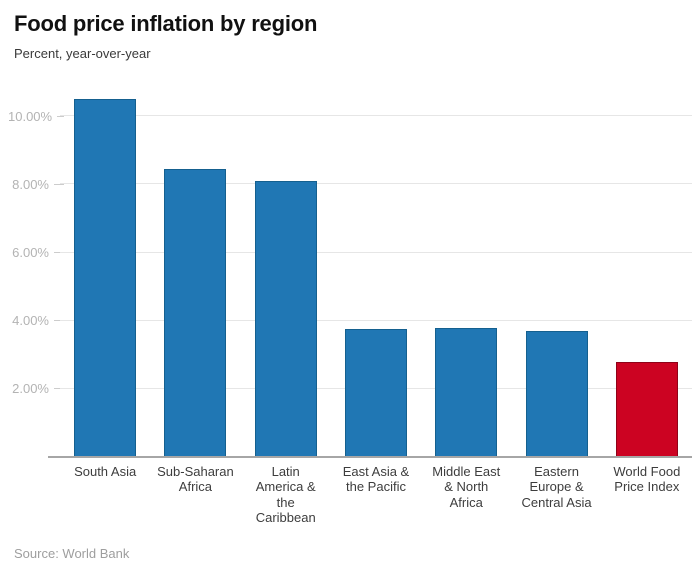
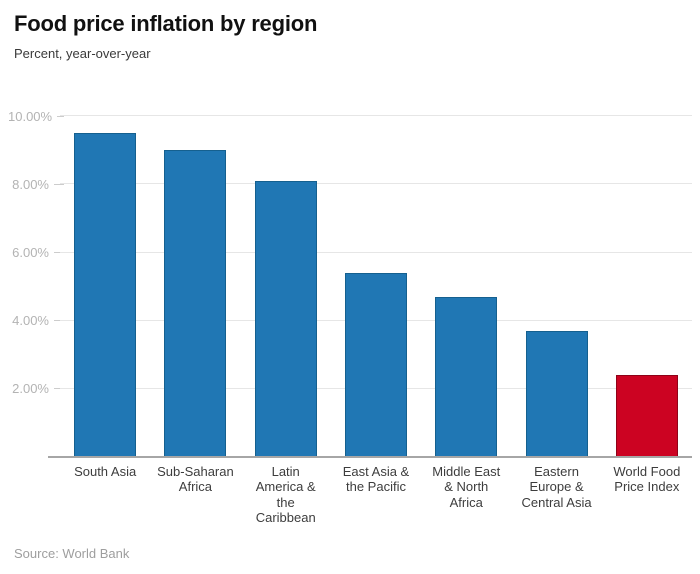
South Asia: 10.5% -> 9.5%
Sub-Saharan Africa: 8.4% -> 9.0%
East Asia & the Pacific: 3.8% -> 5.4%
Middle East & North Africa: 3.8% -> 4.7%
World Food Price Index: 2.8% -> 2.4%
